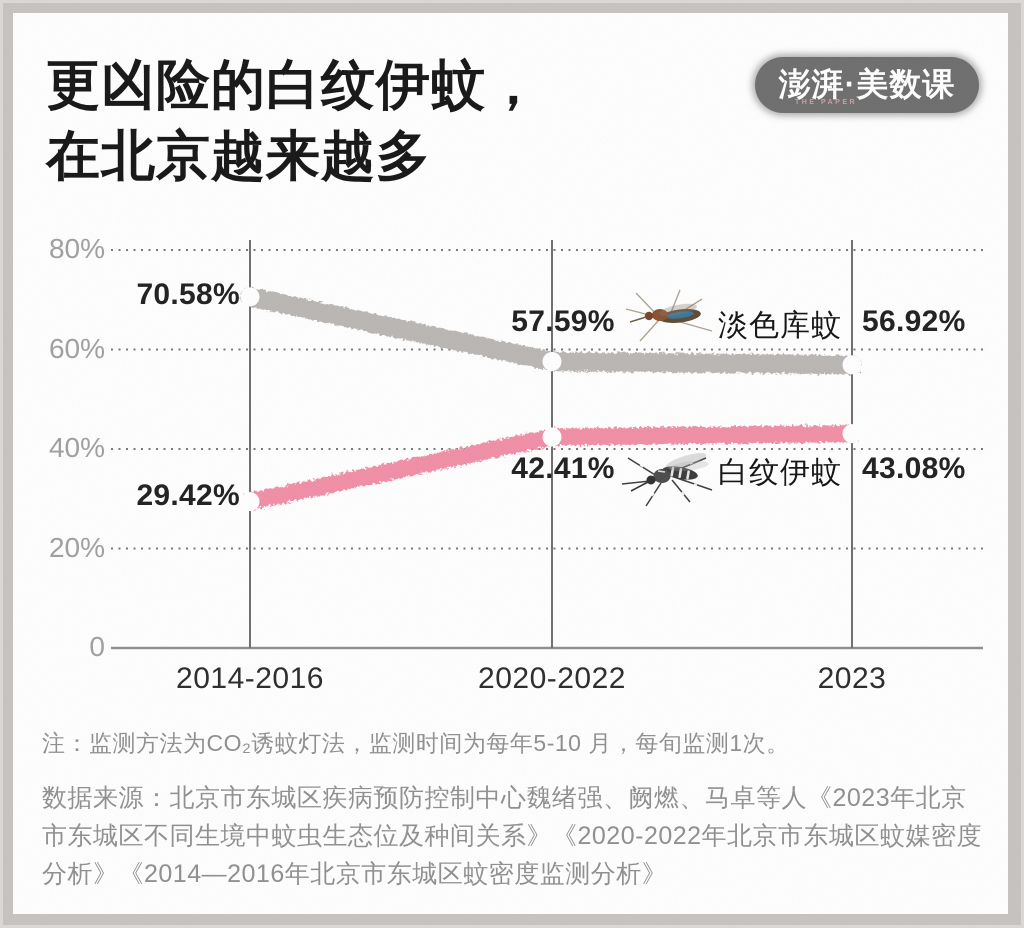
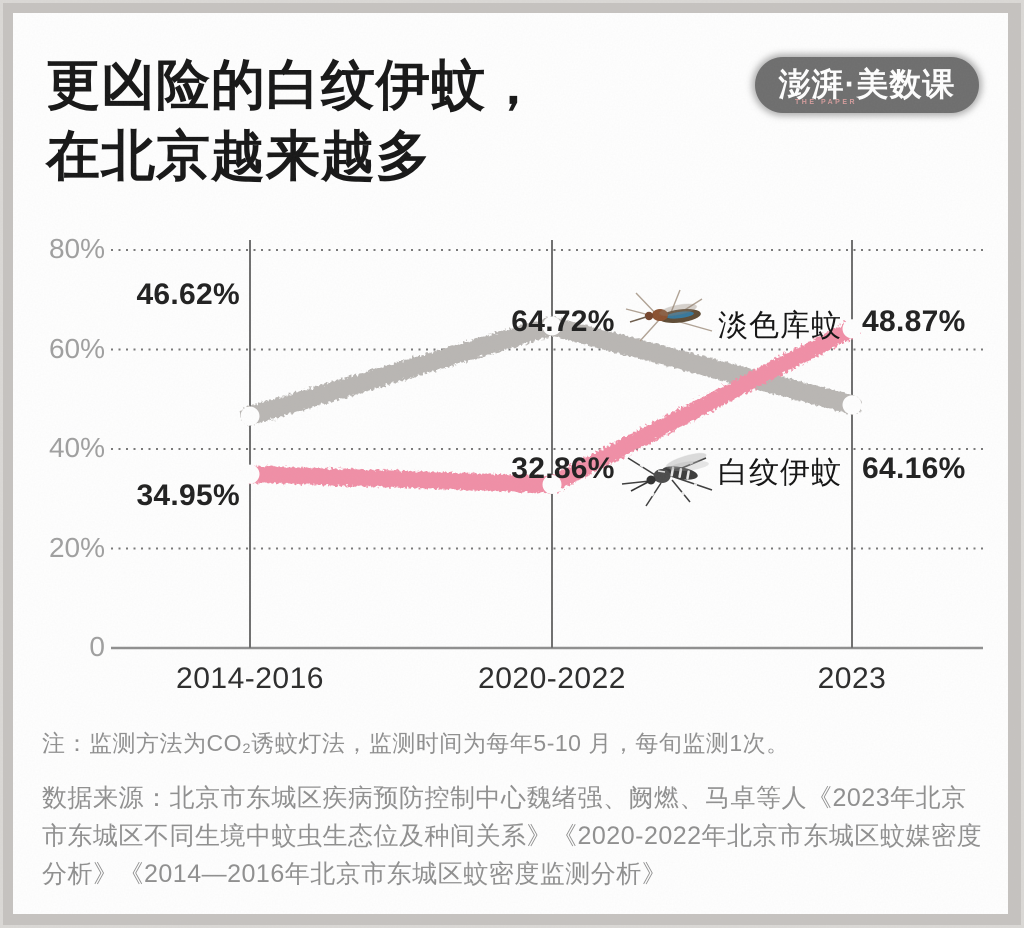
淡色库蚊/2014-2016: 70.58% -> 46.62%
白纹伊蚊/2014-2016: 29.42% -> 34.95%
淡色库蚊/2020-2022: 57.59% -> 64.72%
白纹伊蚊/2020-2022: 42.41% -> 32.86%
淡色库蚊/2023: 56.92% -> 48.87%
白纹伊蚊/2023: 43.08% -> 64.16%
